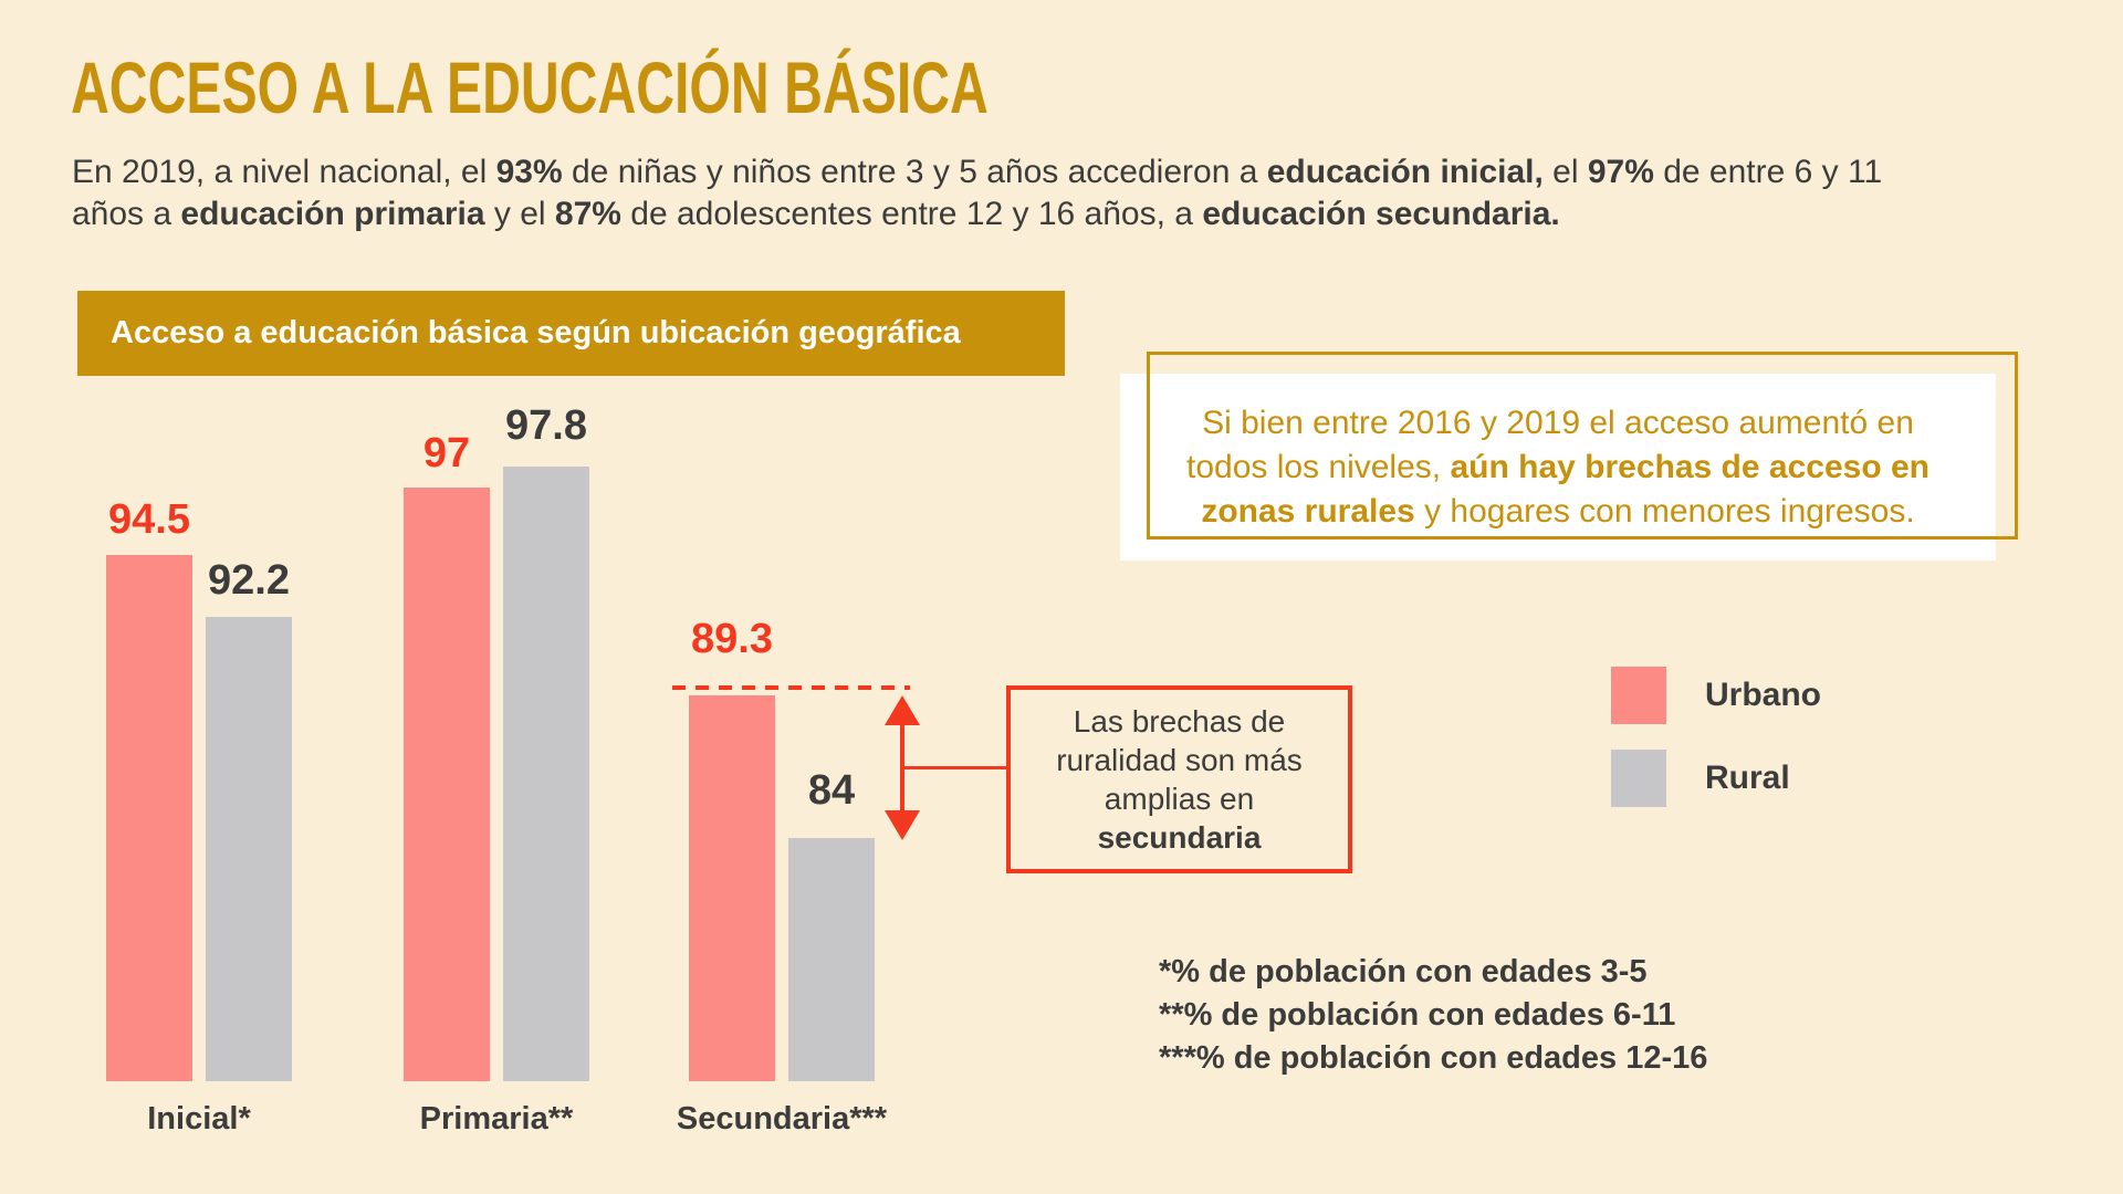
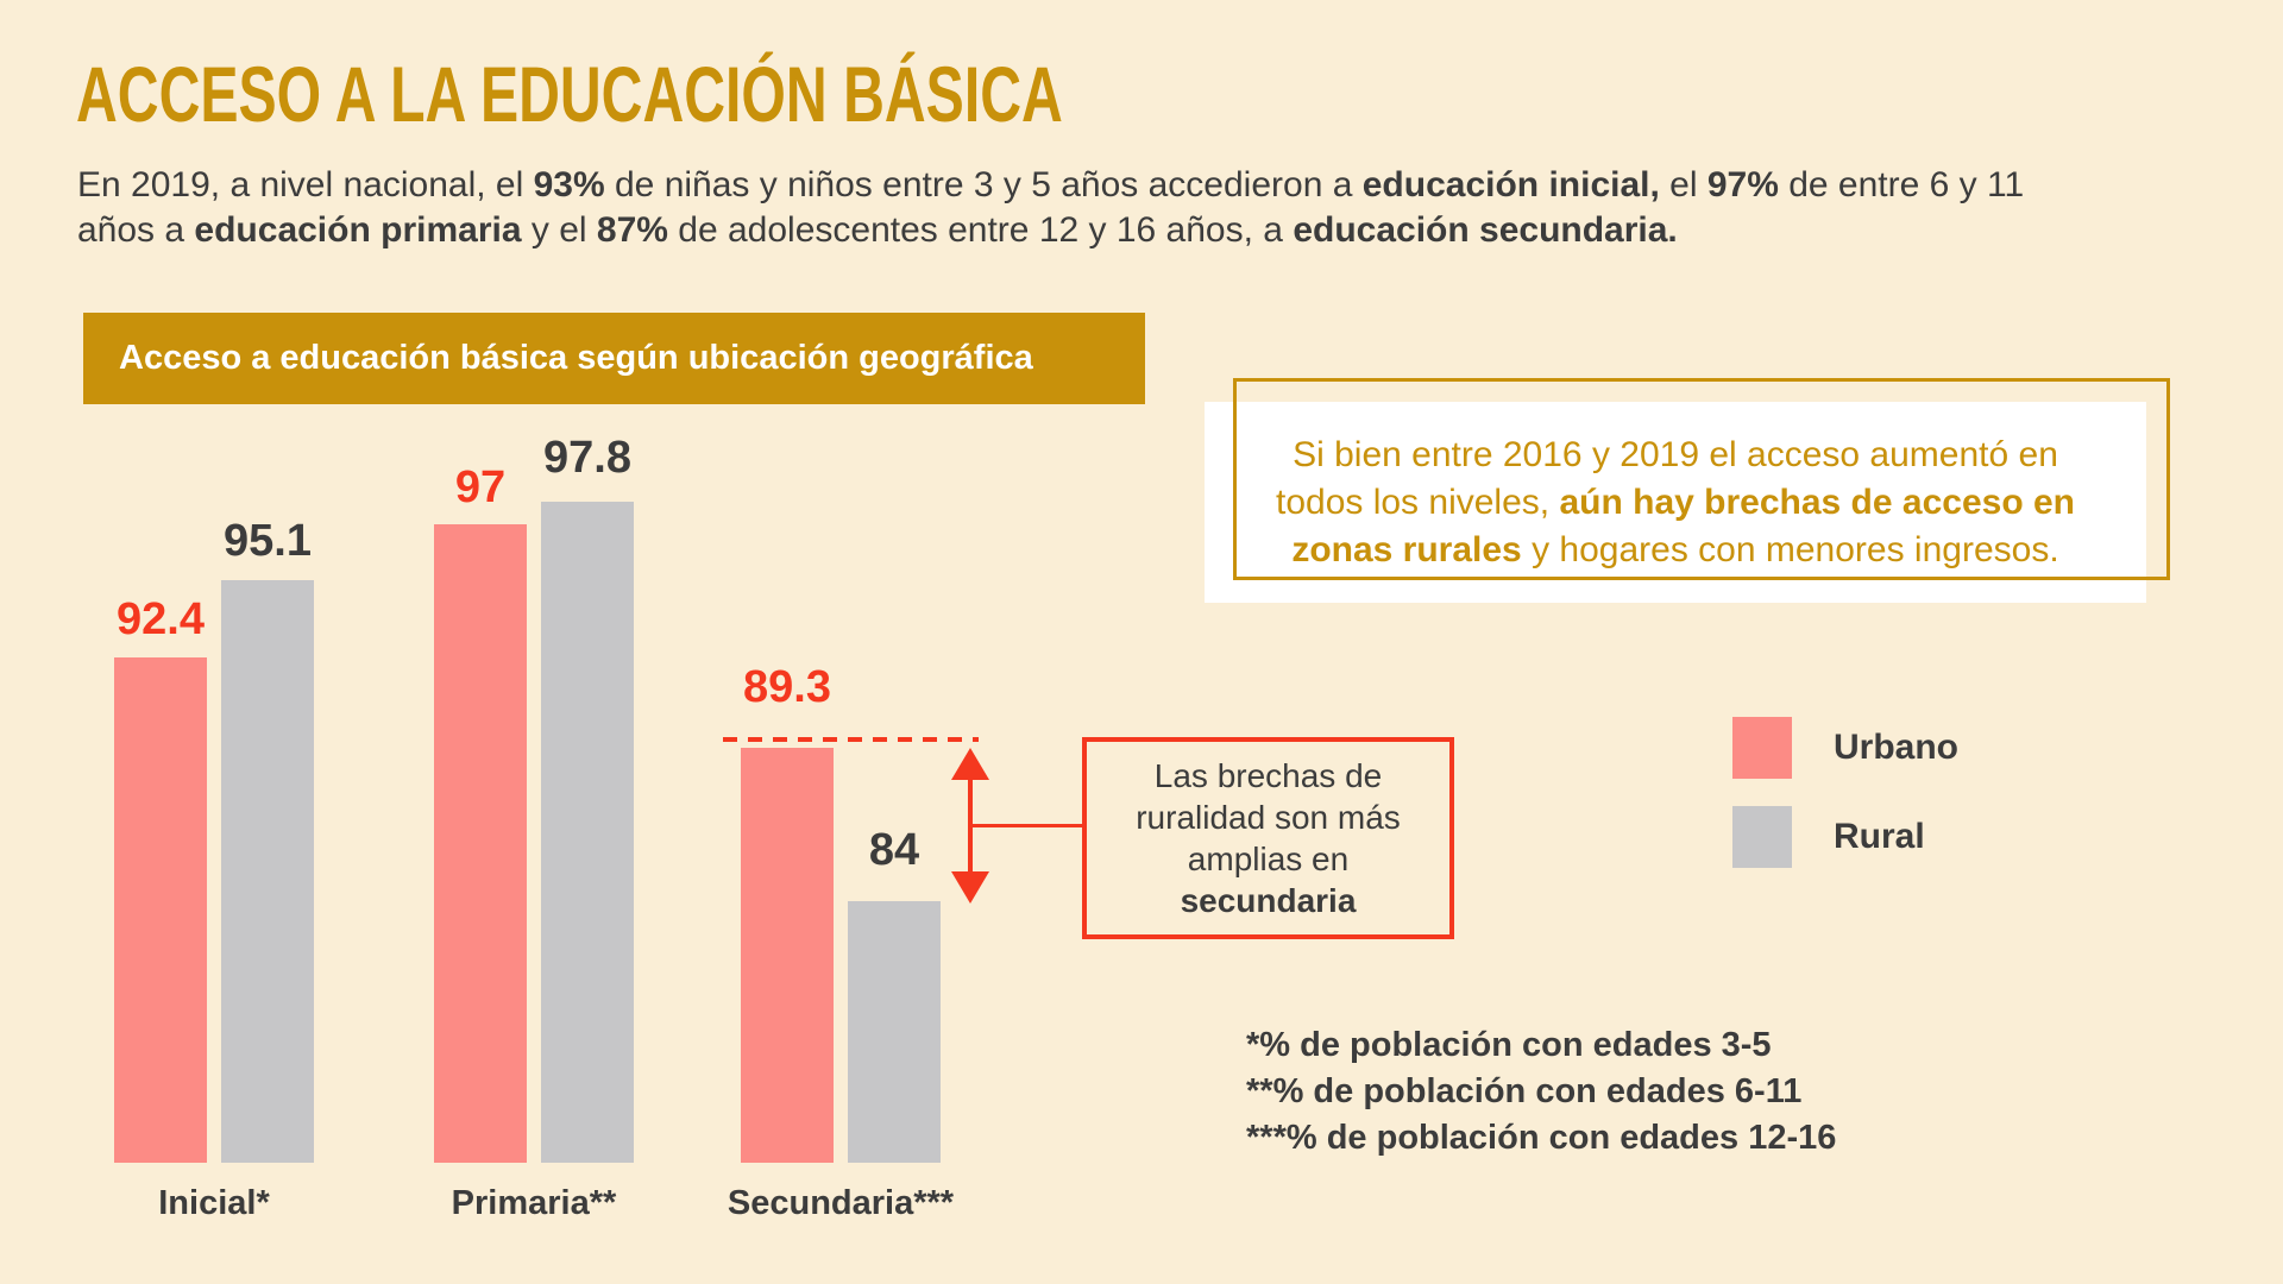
Urbano/Inicial*: 94.5 -> 92.4
Rural/Inicial*: 92.2 -> 95.1
